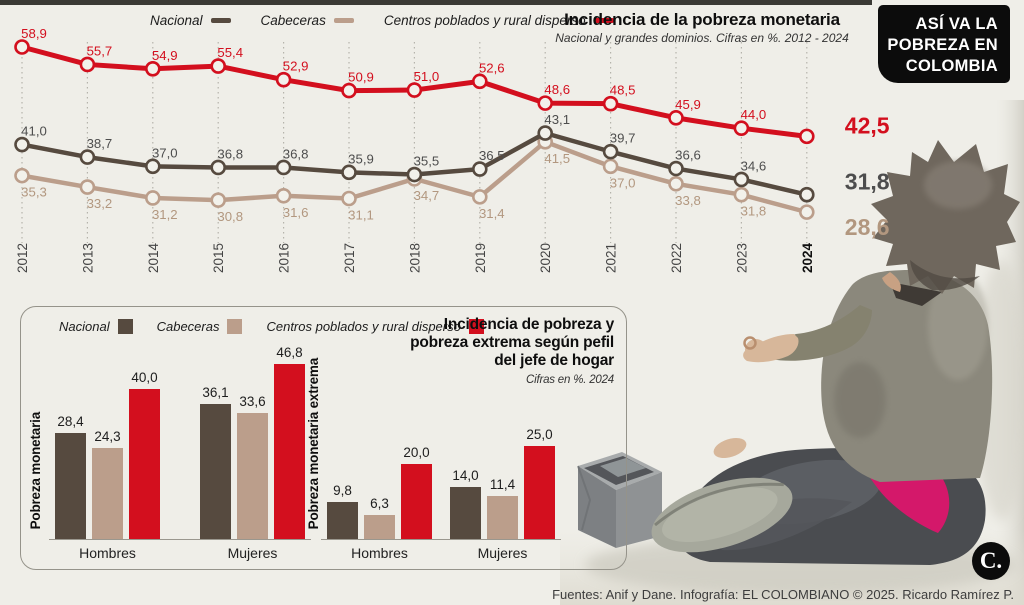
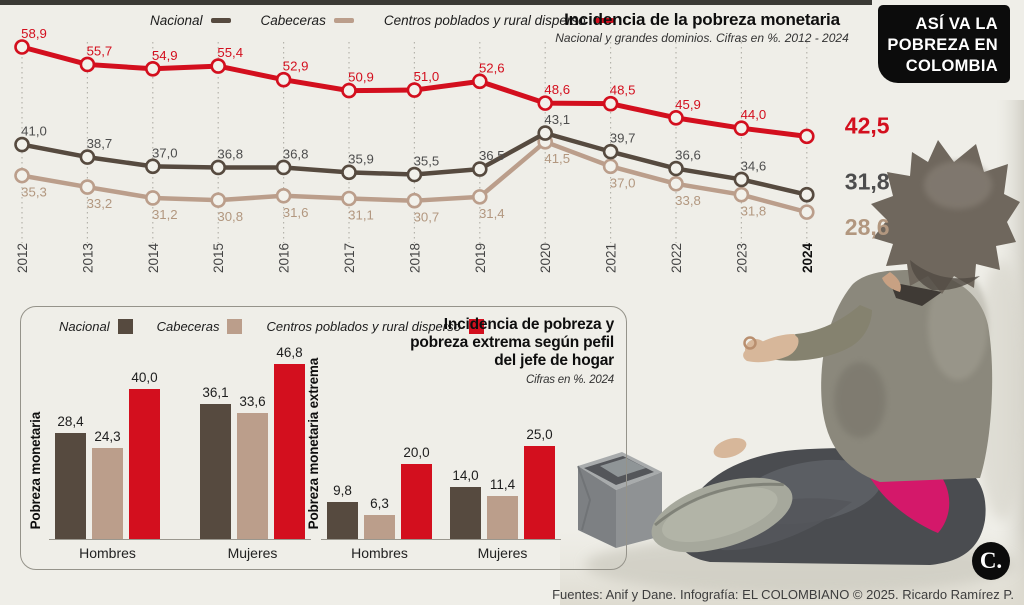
Incidencia de la pobreza monetaria/Cabeceras/2018: 34,7 -> 30,7
